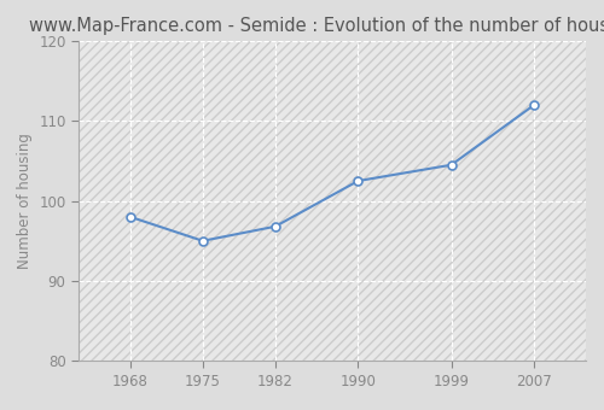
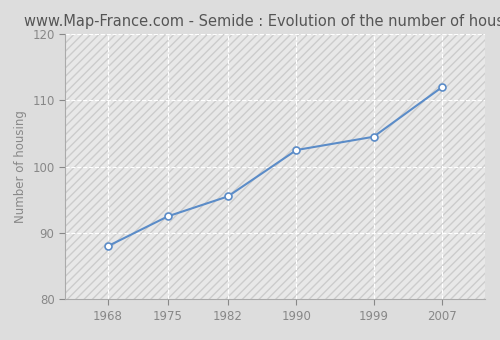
1968: 98.0 -> 88.0
1975: 95.0 -> 92.5
1982: 96.8 -> 95.5
